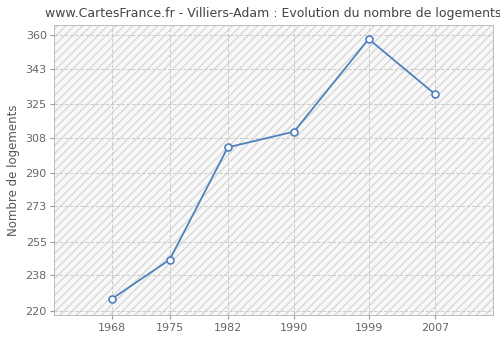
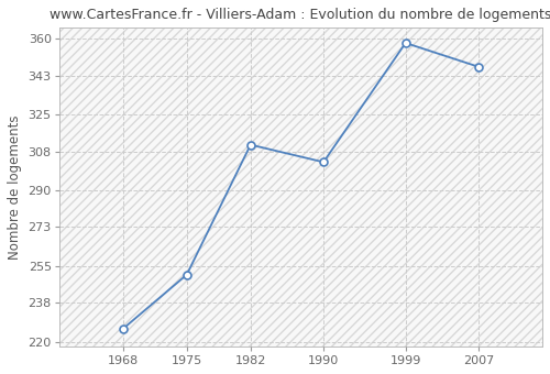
1975: 246 -> 251
1982: 303 -> 311
1990: 311 -> 303
2007: 330 -> 347
